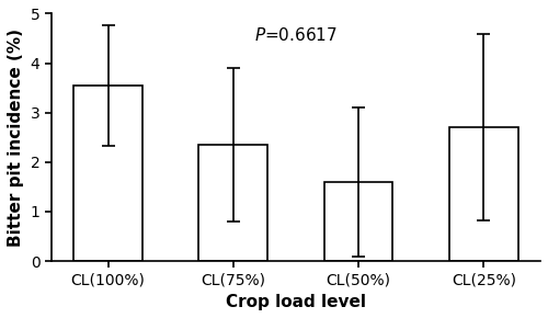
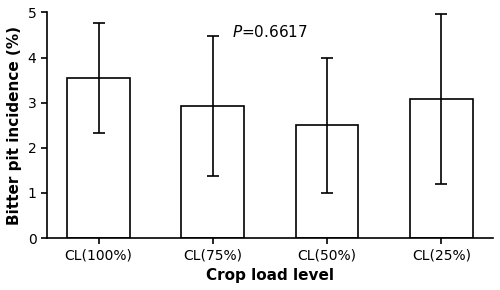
CL(75%): 2.35 -> 2.92
CL(50%): 1.60 -> 2.50
CL(25%): 2.70 -> 3.08
